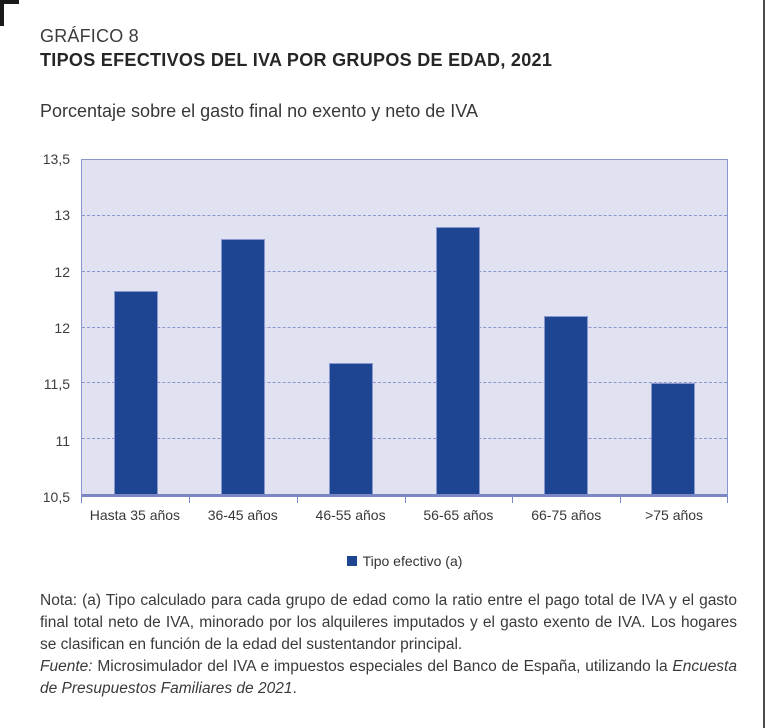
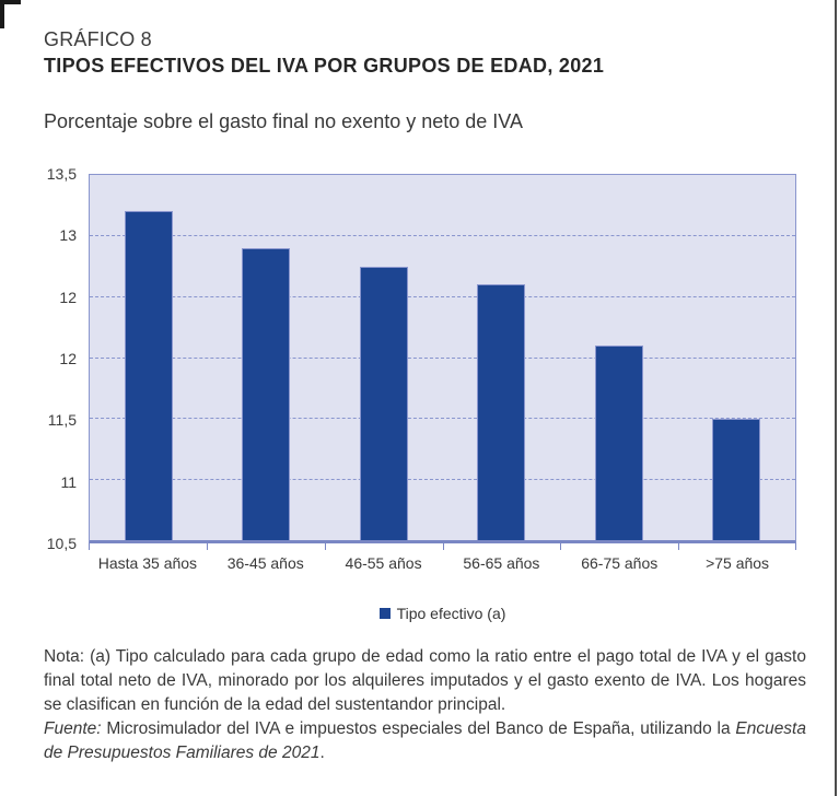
Hasta 35 años: 12.32 -> 13.20
36-45 años: 12.79 -> 12.90
46-55 años: 11.68 -> 12.75
56-65 años: 12.90 -> 12.60
